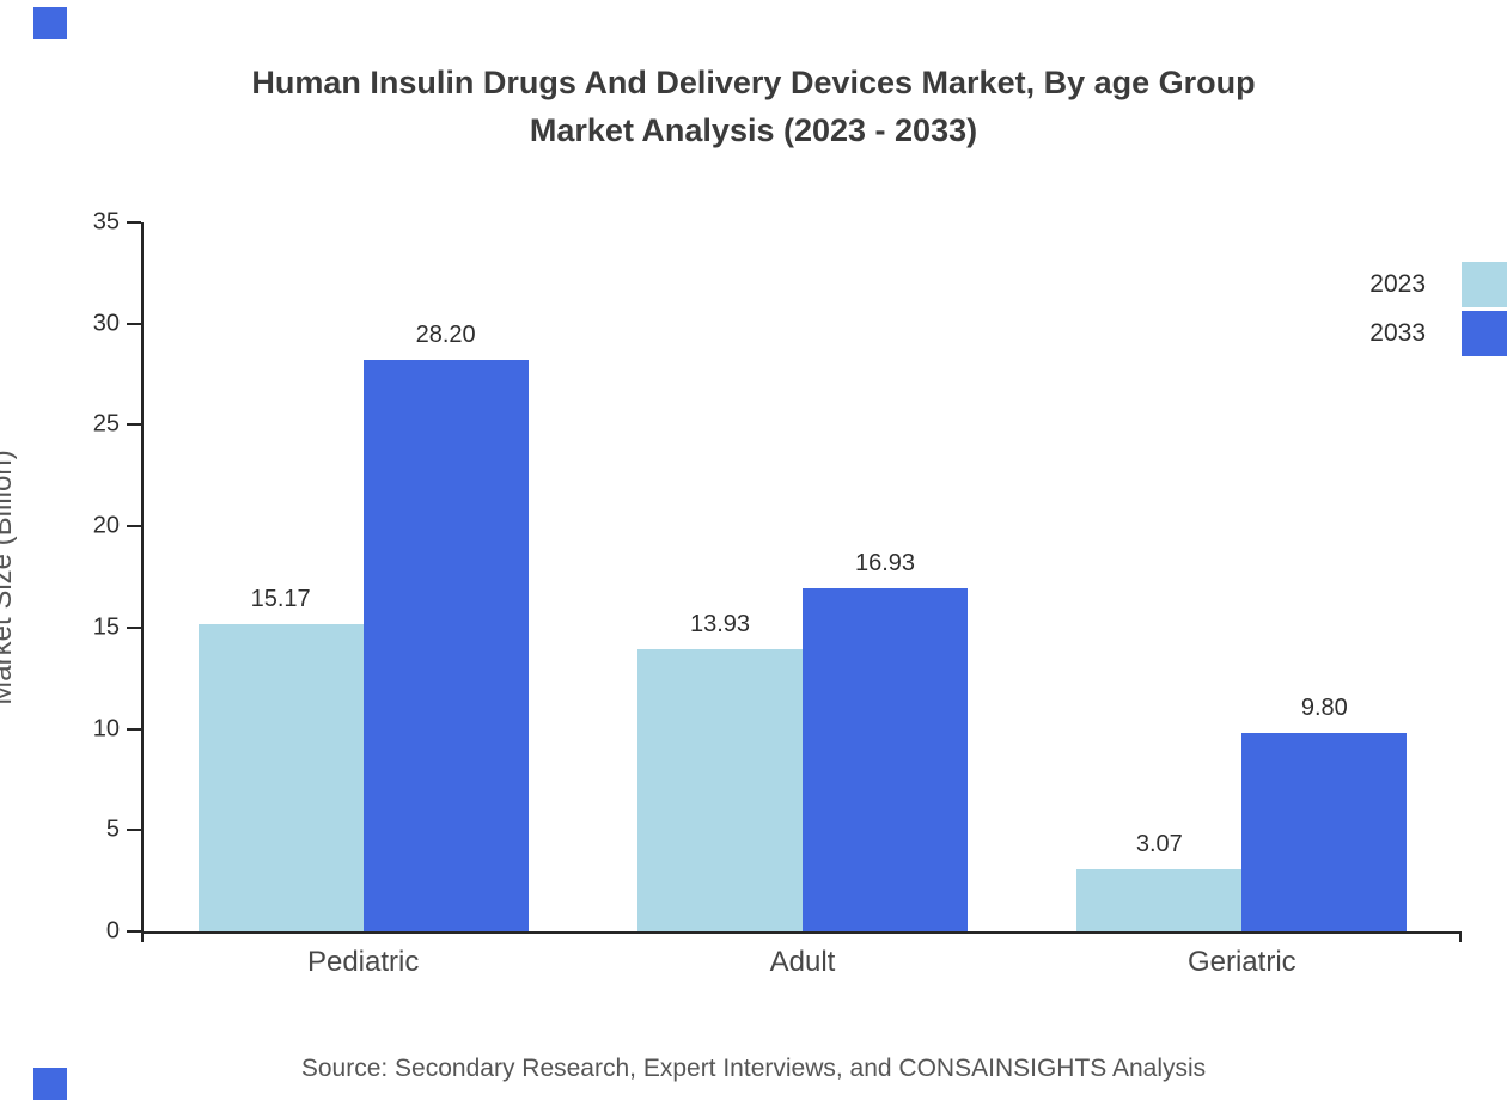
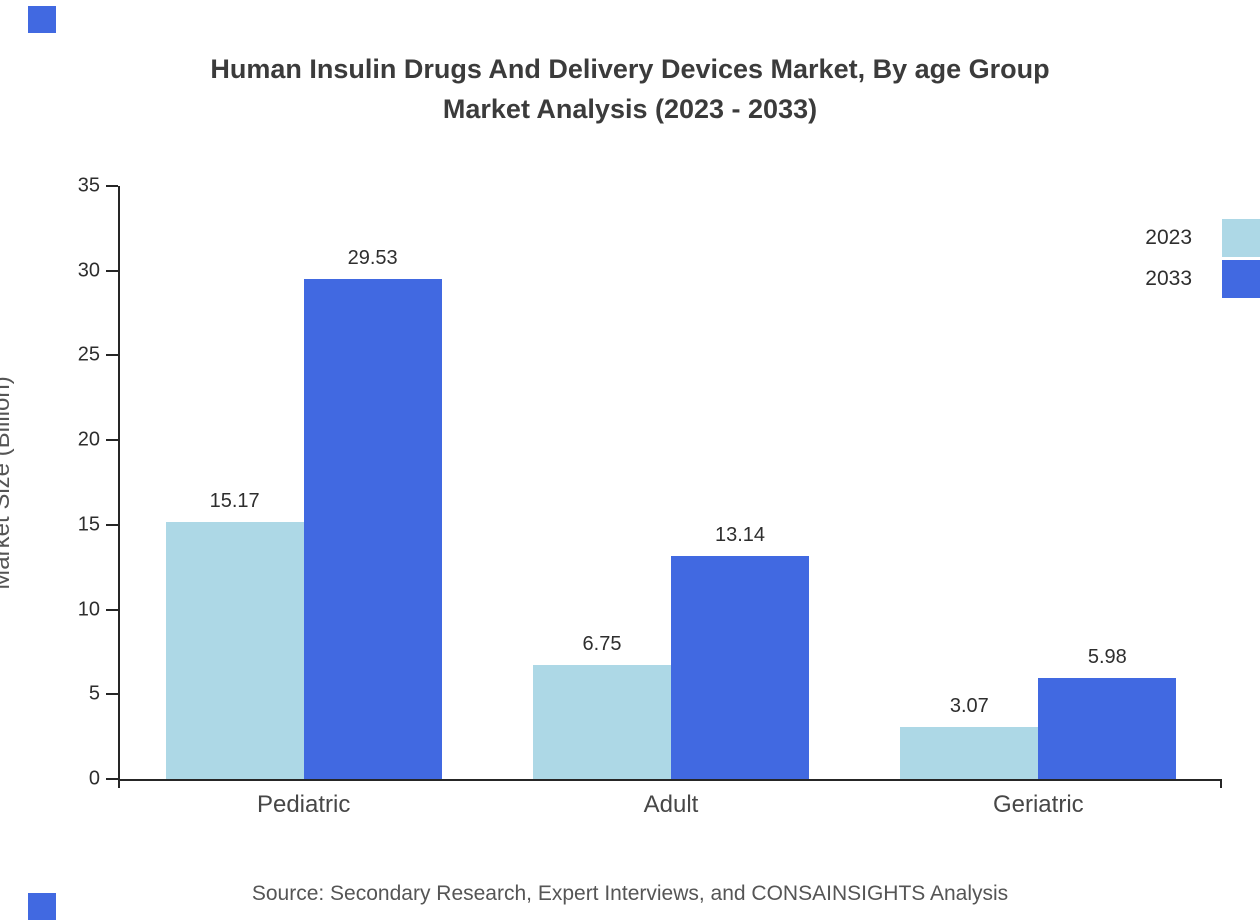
2033/Pediatric: 28.20 -> 29.53
2023/Adult: 13.93 -> 6.75
2033/Adult: 16.93 -> 13.14
2033/Geriatric: 9.80 -> 5.98
